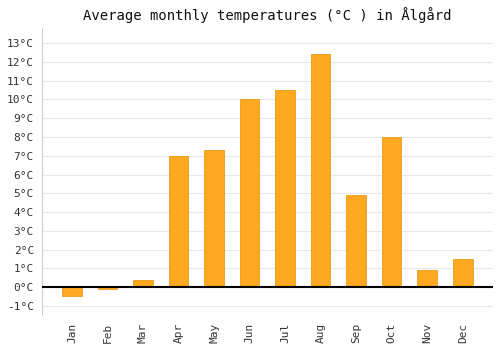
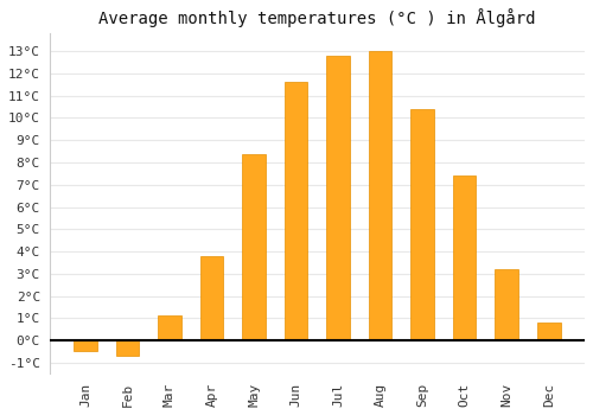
Feb: -0.1°C -> -0.7°C
Mar: 0.4°C -> 1.1°C
Apr: 7.0°C -> 3.8°C
May: 7.3°C -> 8.4°C
Jun: 10.0°C -> 11.6°C
Jul: 10.5°C -> 12.8°C
Aug: 12.4°C -> 13.0°C
Sep: 4.9°C -> 10.4°C
Oct: 8.0°C -> 7.4°C
Nov: 0.9°C -> 3.2°C
Dec: 1.5°C -> 0.8°C
